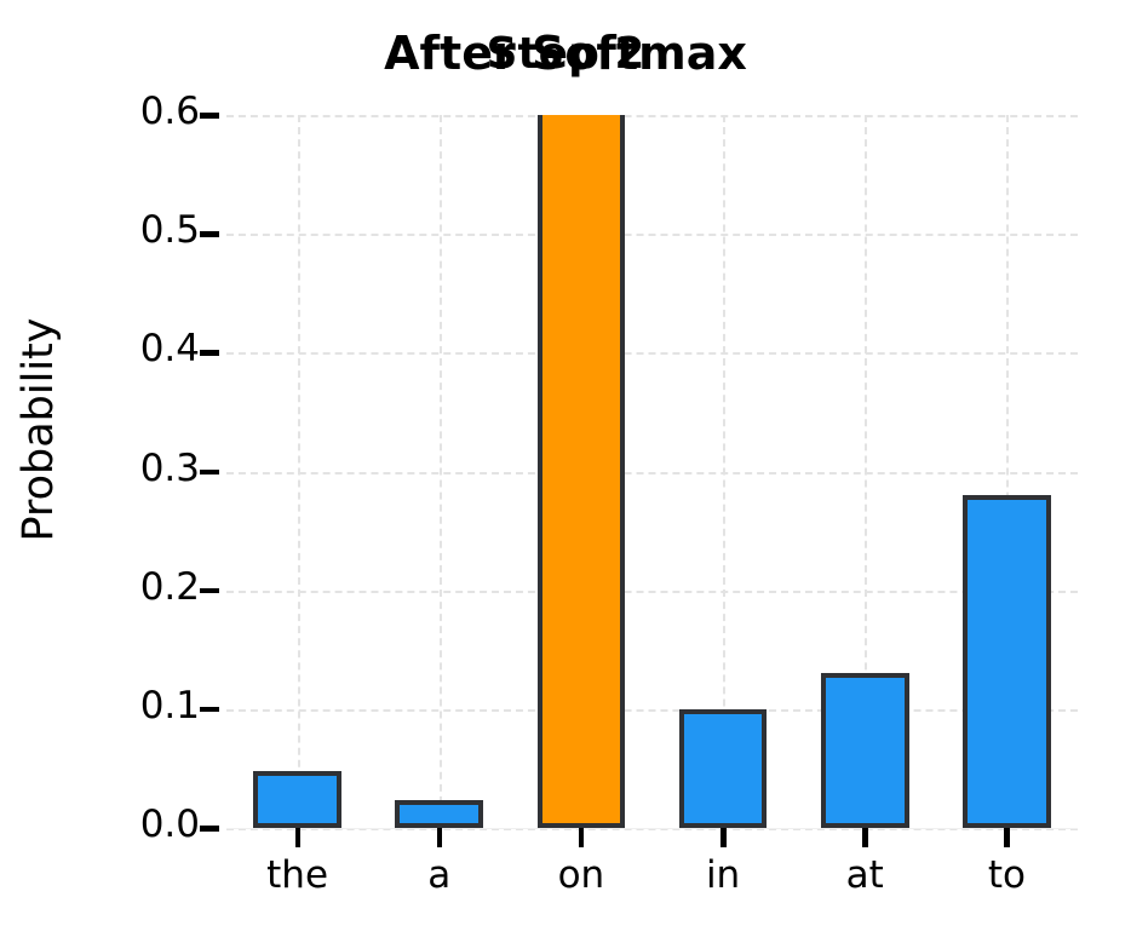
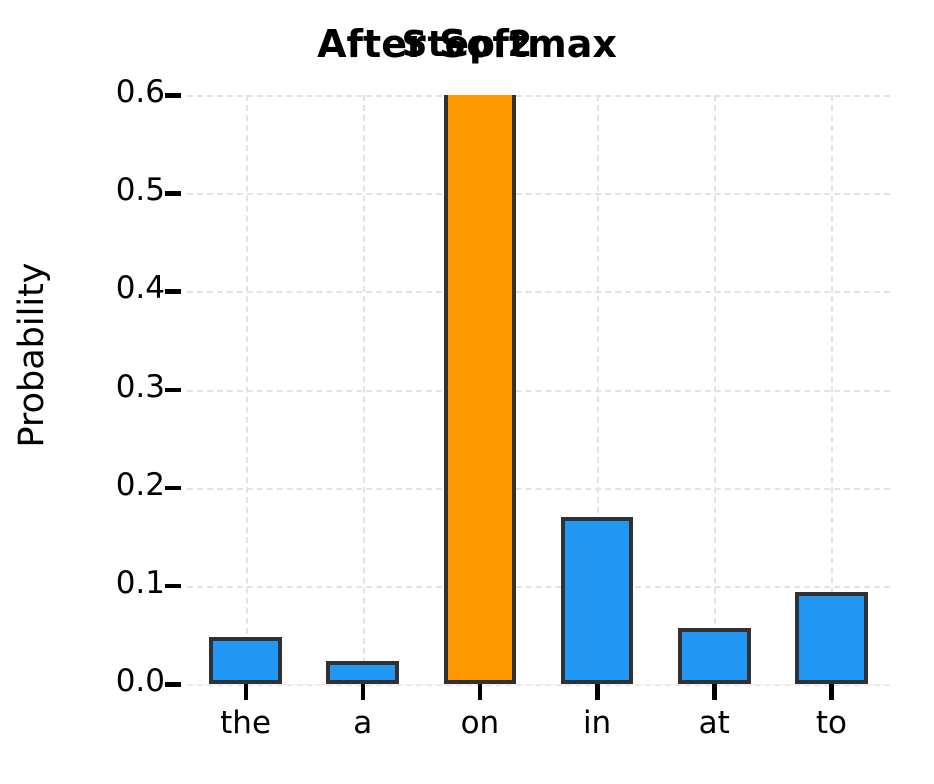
in: 0.10 -> 0.17
at: 0.13 -> 0.06
to: 0.28 -> 0.09
